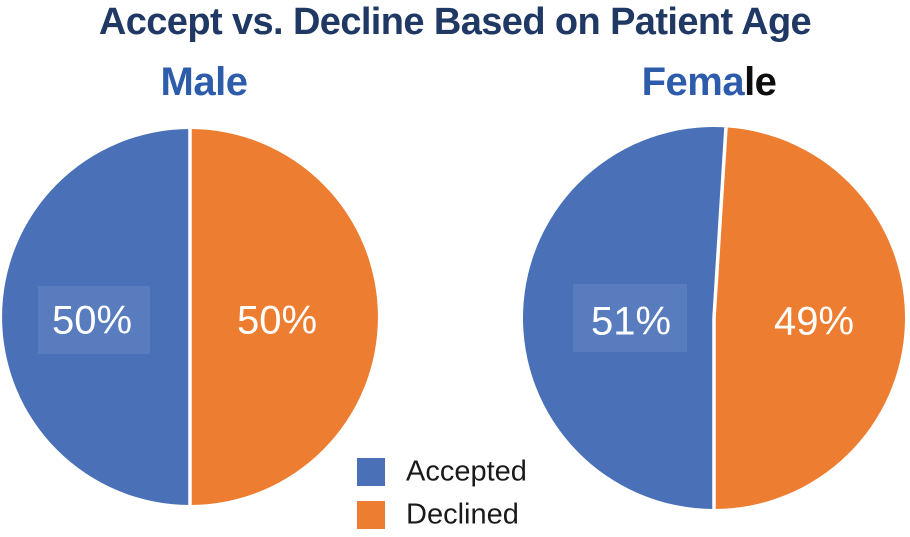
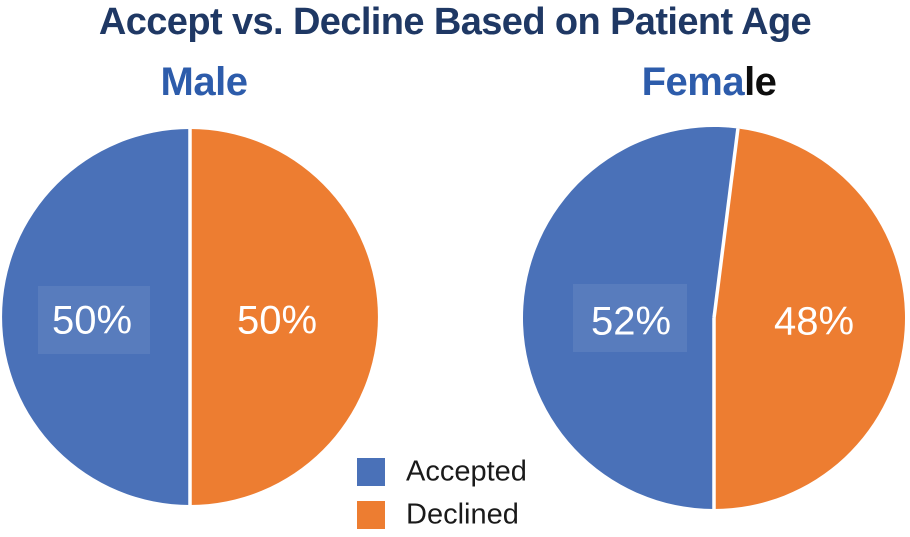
Female/Accepted: 51% -> 52%
Female/Declined: 49% -> 48%
